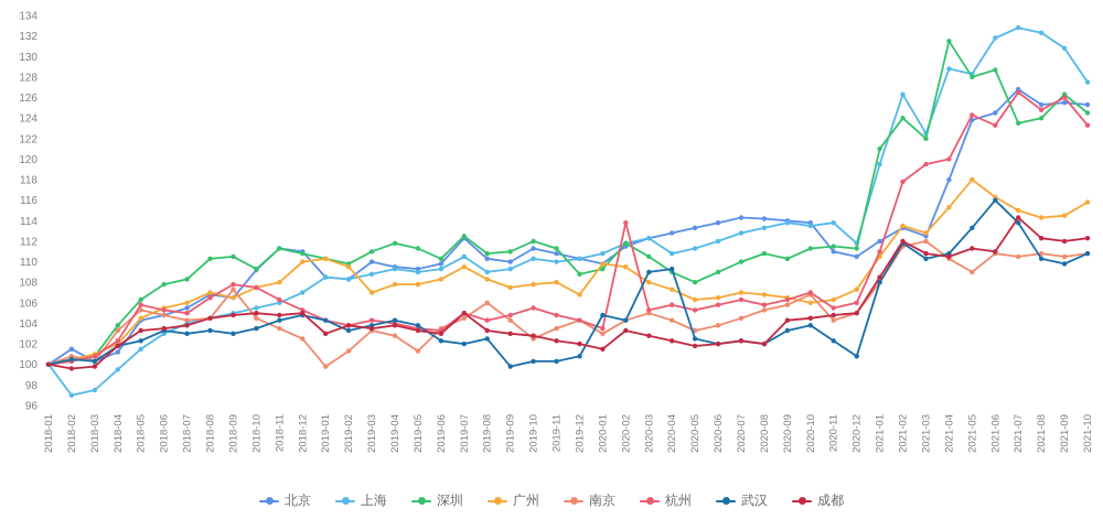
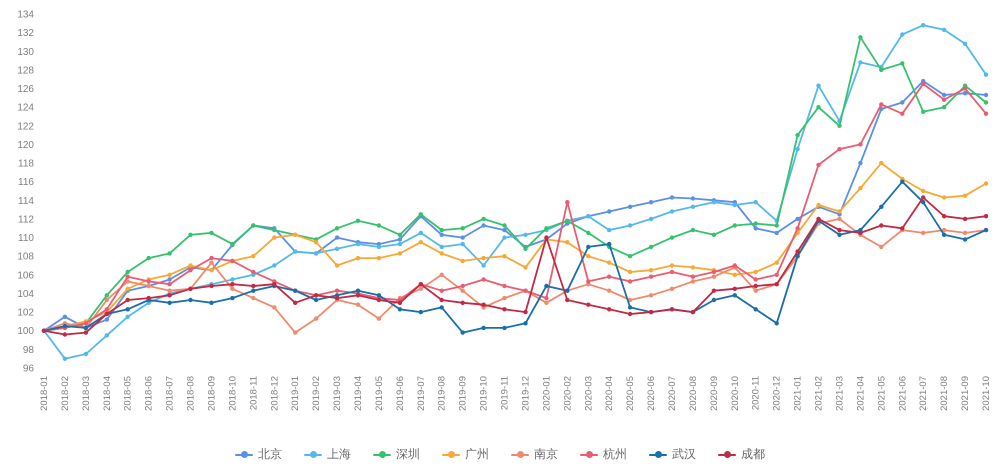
上海/2019-10: 110 -> 107
北京/2019-12: 110 -> 109
深圳/2020-01: 109 -> 111
成都/2020-01: 102 -> 110
